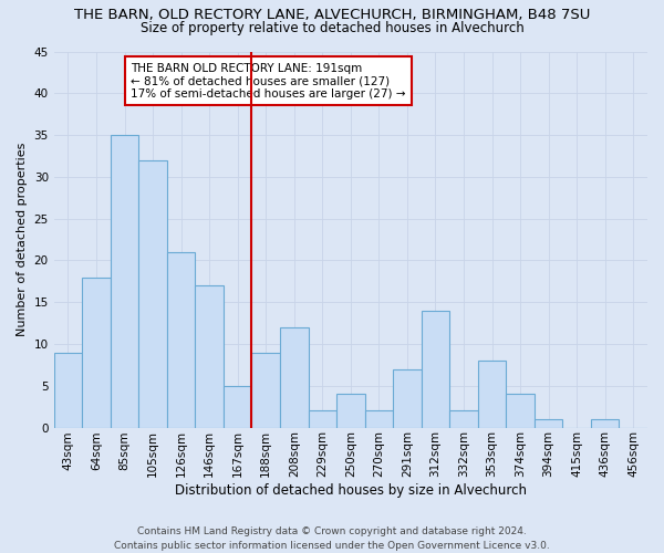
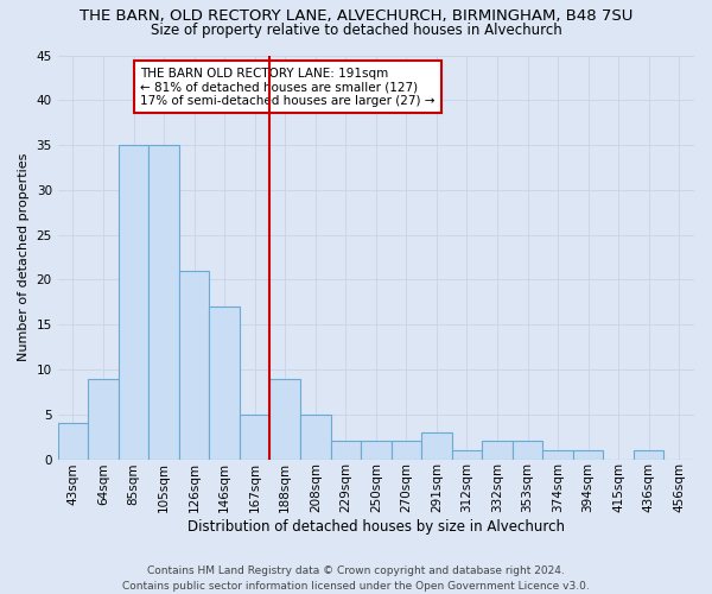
43sqm: 9 -> 4
64sqm: 18 -> 9
105sqm: 32 -> 35
208sqm: 12 -> 5
250sqm: 4 -> 2
291sqm: 7 -> 3
312sqm: 14 -> 1
353sqm: 8 -> 2
374sqm: 4 -> 1
